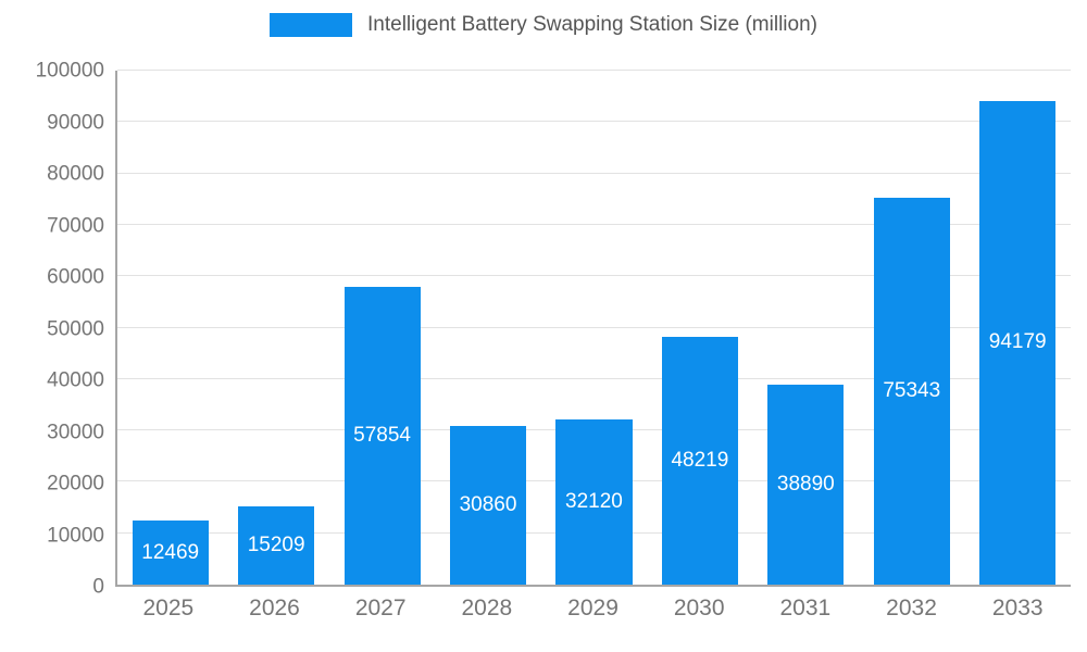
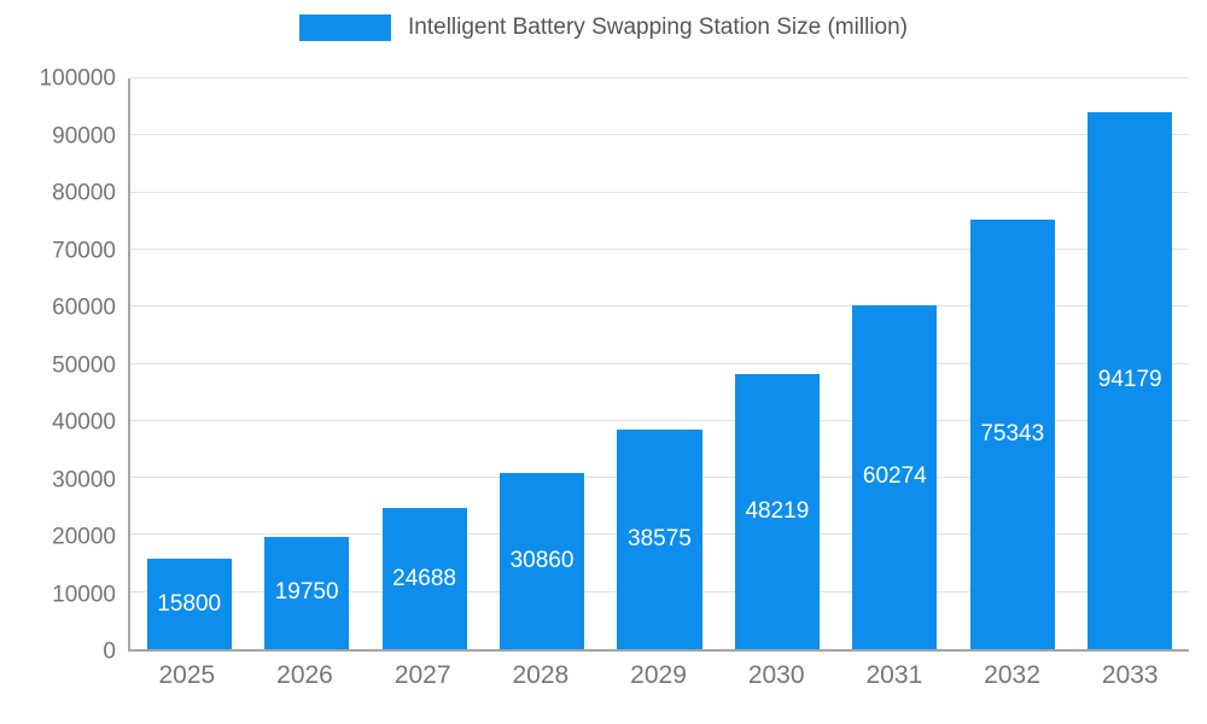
2025: 12469 -> 15800
2026: 15209 -> 19750
2027: 57854 -> 24688
2029: 32120 -> 38575
2031: 38890 -> 60274
